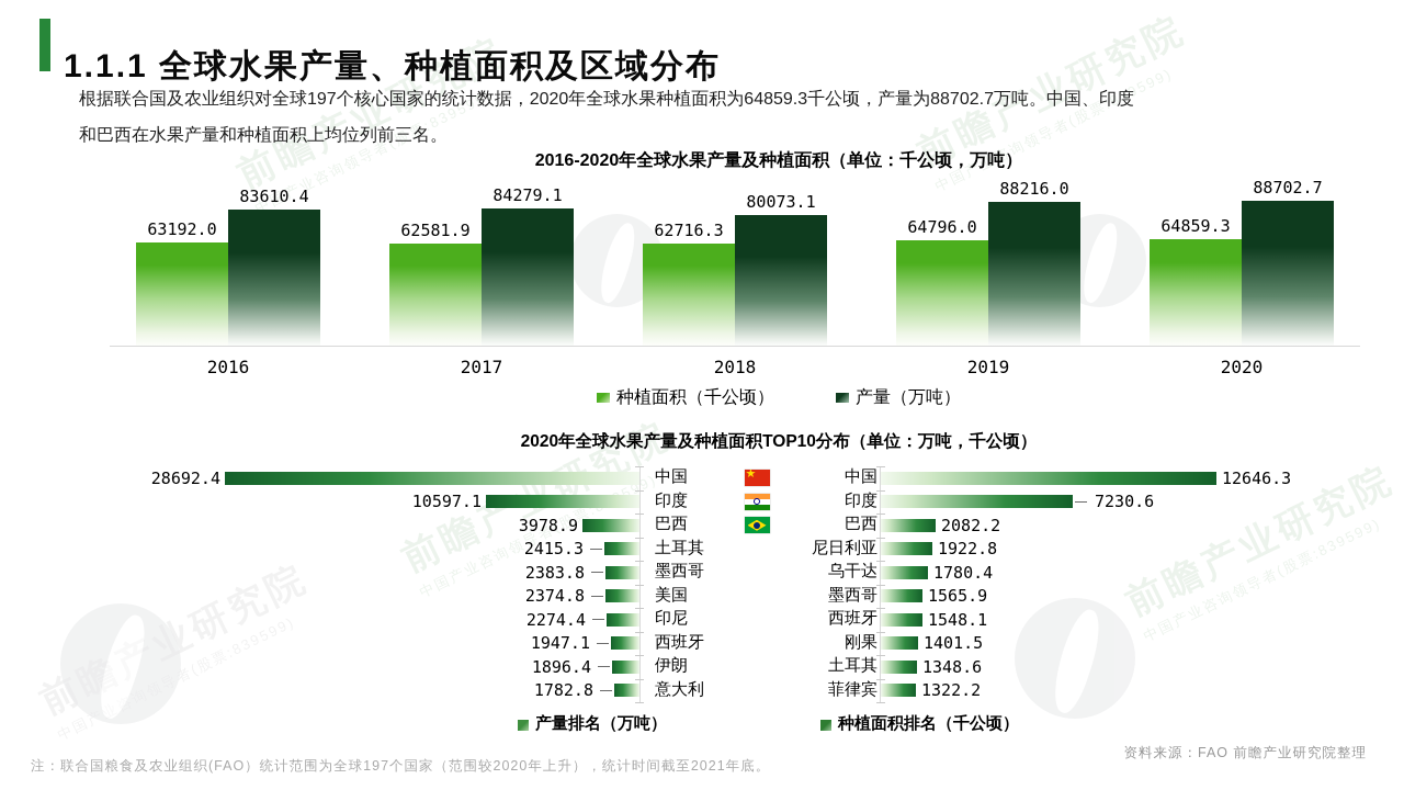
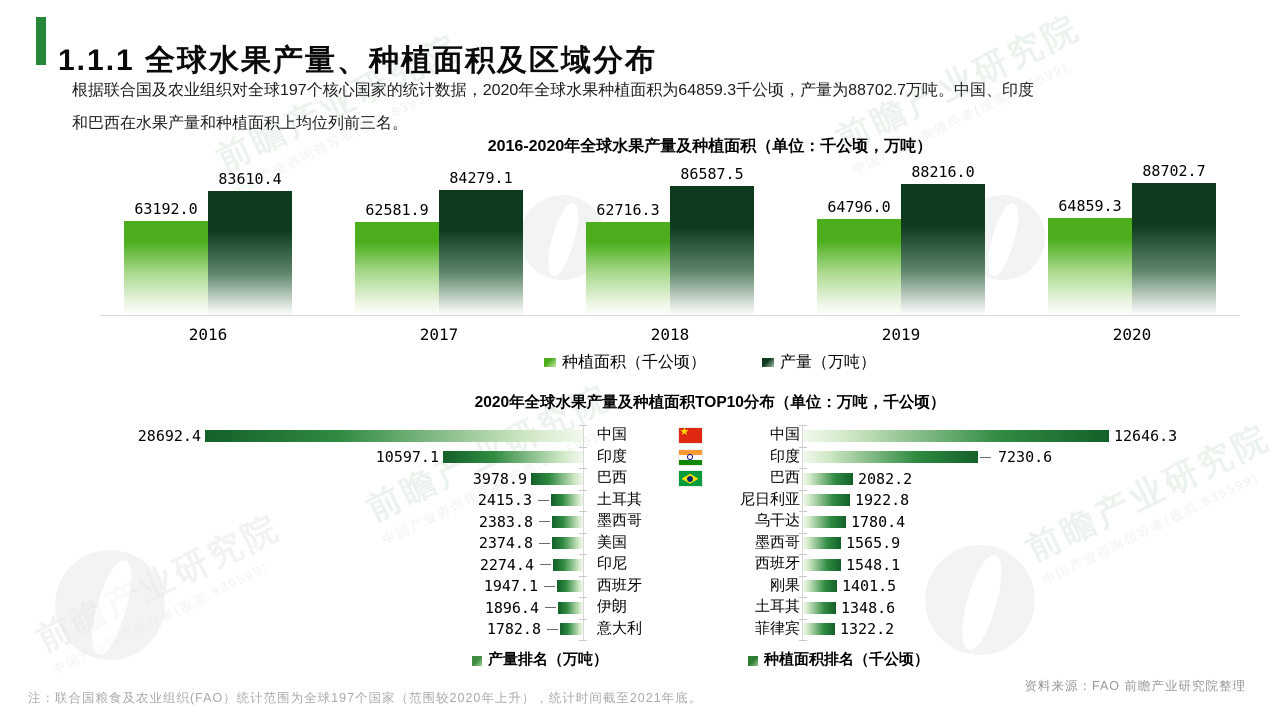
2016-2020年全球水果产量及种植面积（单位：千公顷，万吨）/产量（万吨）/2018: 80073.1 -> 86587.5
